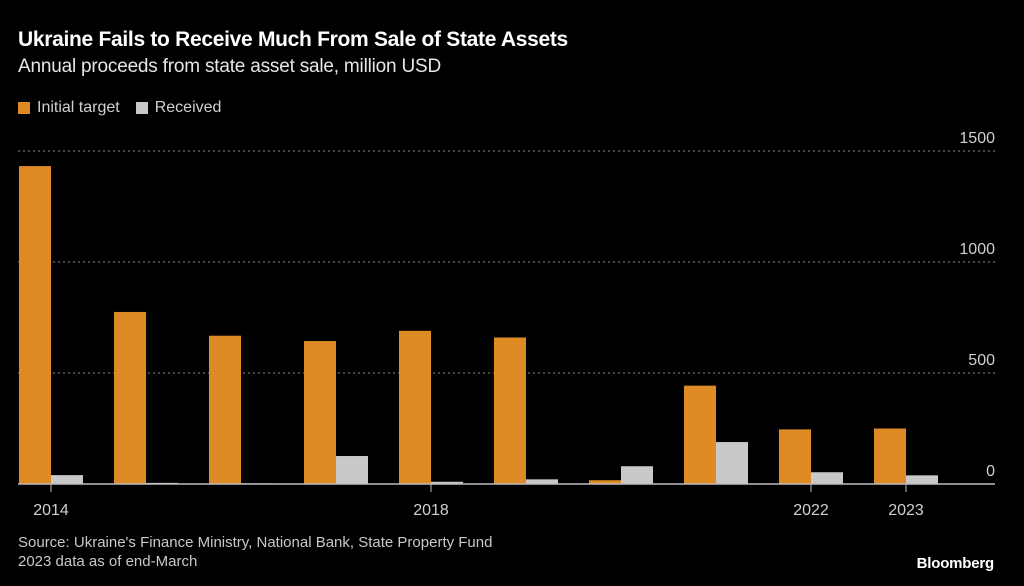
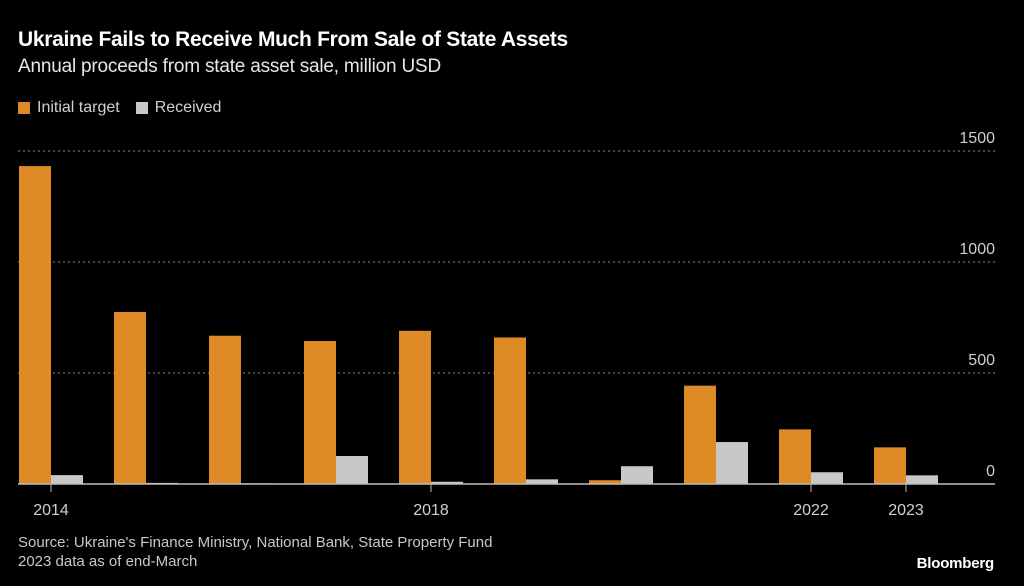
Initial target/2023: 250 -> 160
